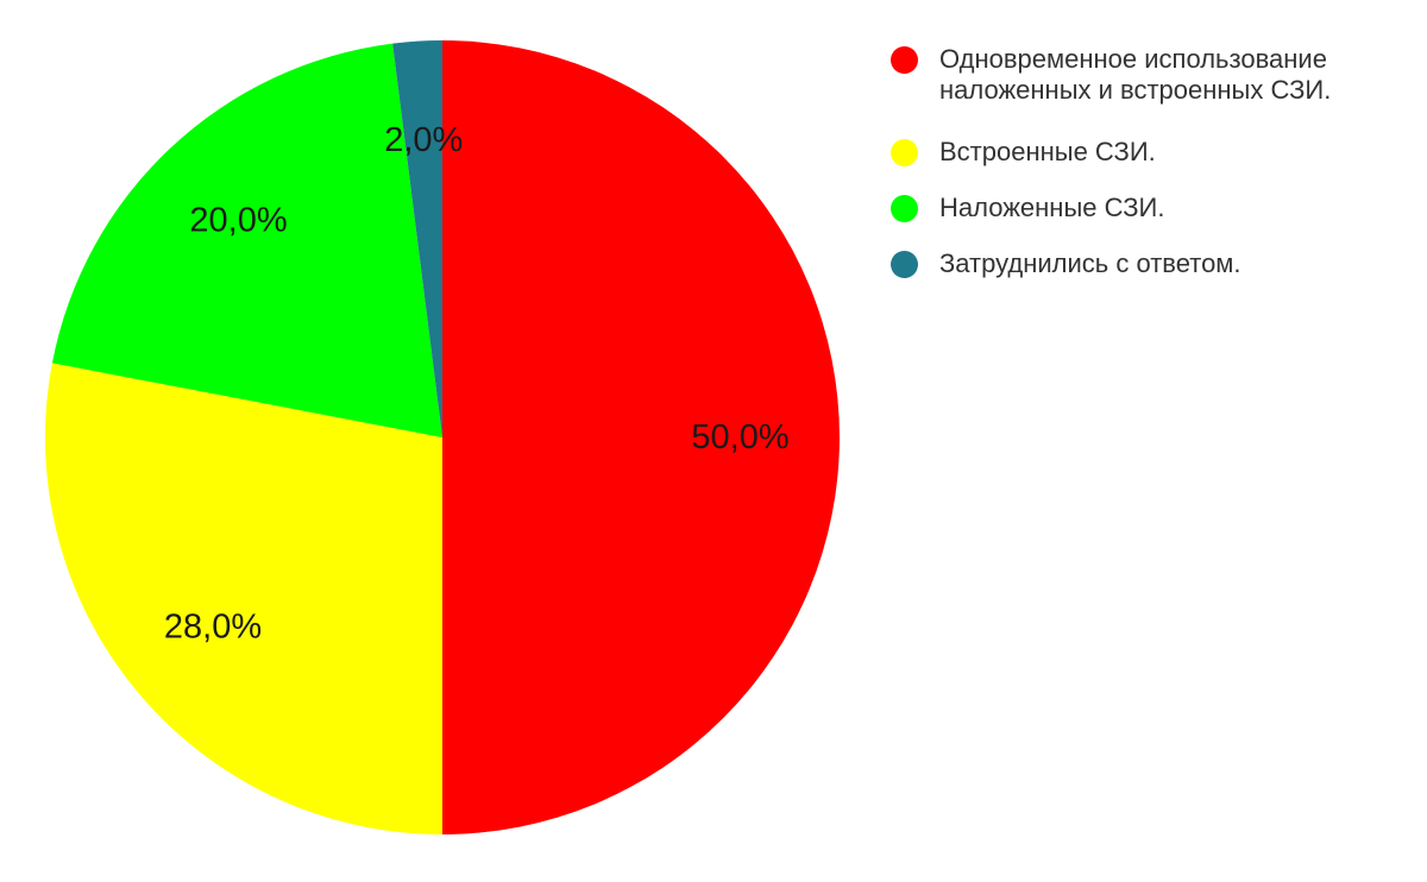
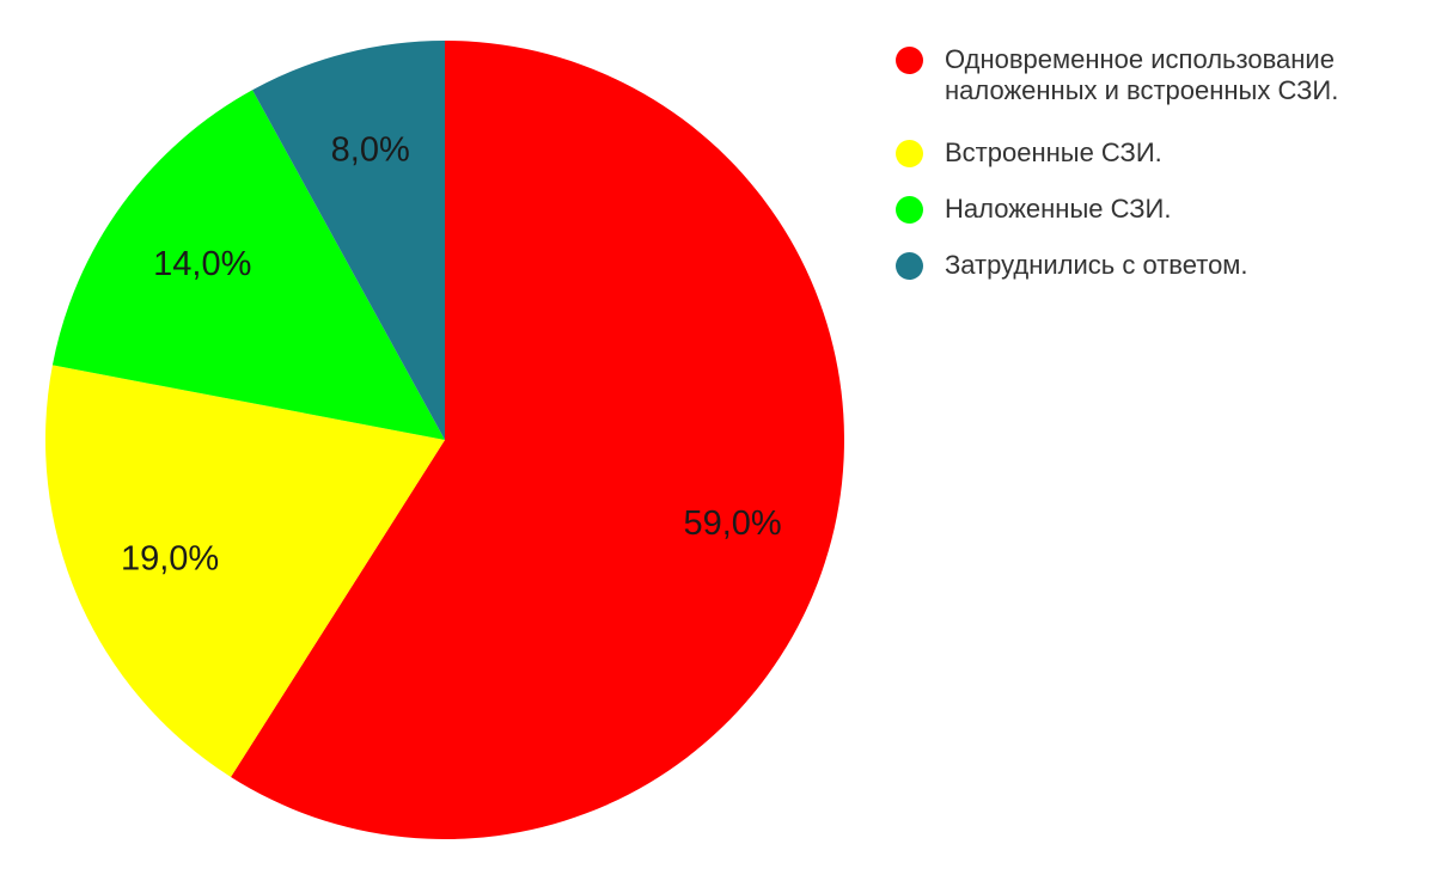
Одновременное использование наложенных и встроенных СЗИ.: 50,0% -> 59,0%
Встроенные СЗИ.: 28,0% -> 19,0%
Наложенные СЗИ.: 20,0% -> 14,0%
Затруднились с ответом.: 2,0% -> 8,0%
